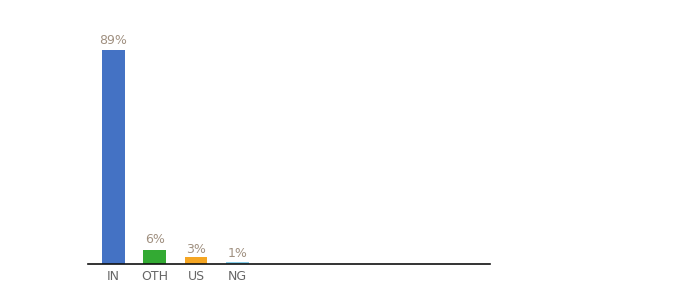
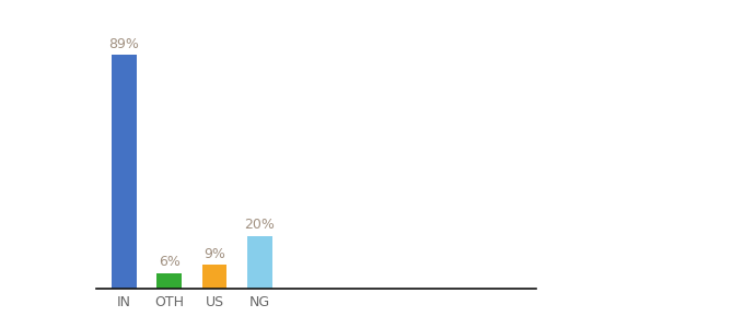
US: 3% -> 9%
NG: 1% -> 20%
